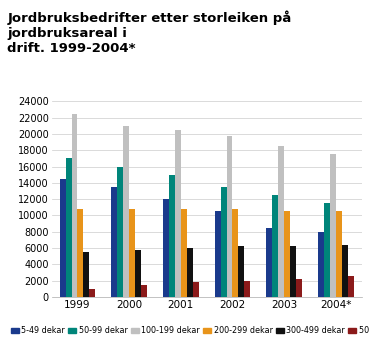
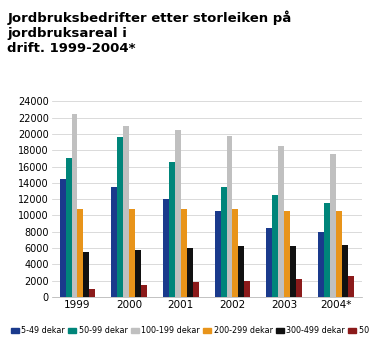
50-99 dekar/2000: 16000 -> 19600
50-99 dekar/2001: 15000 -> 16600
